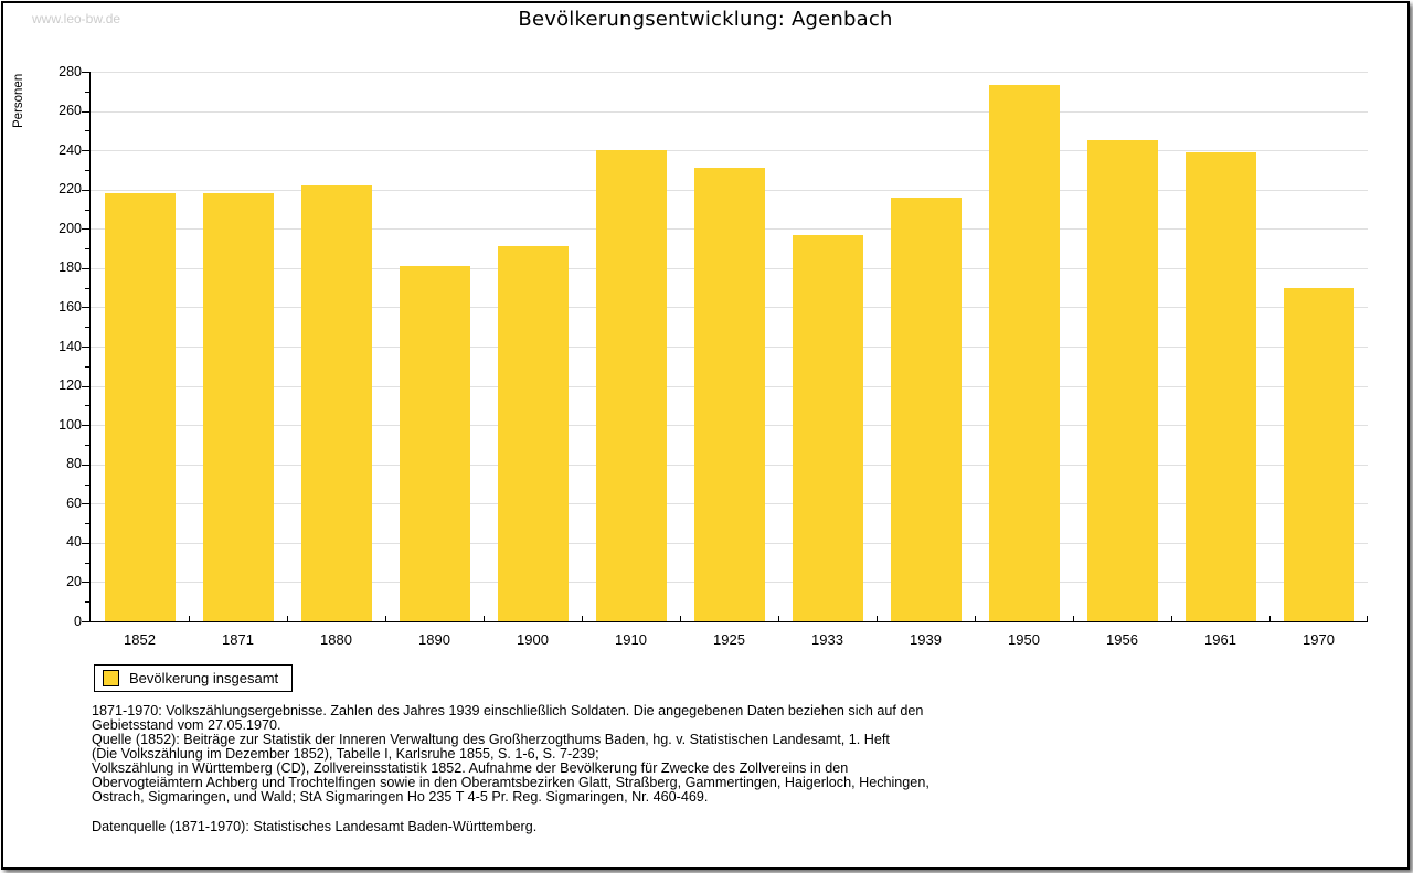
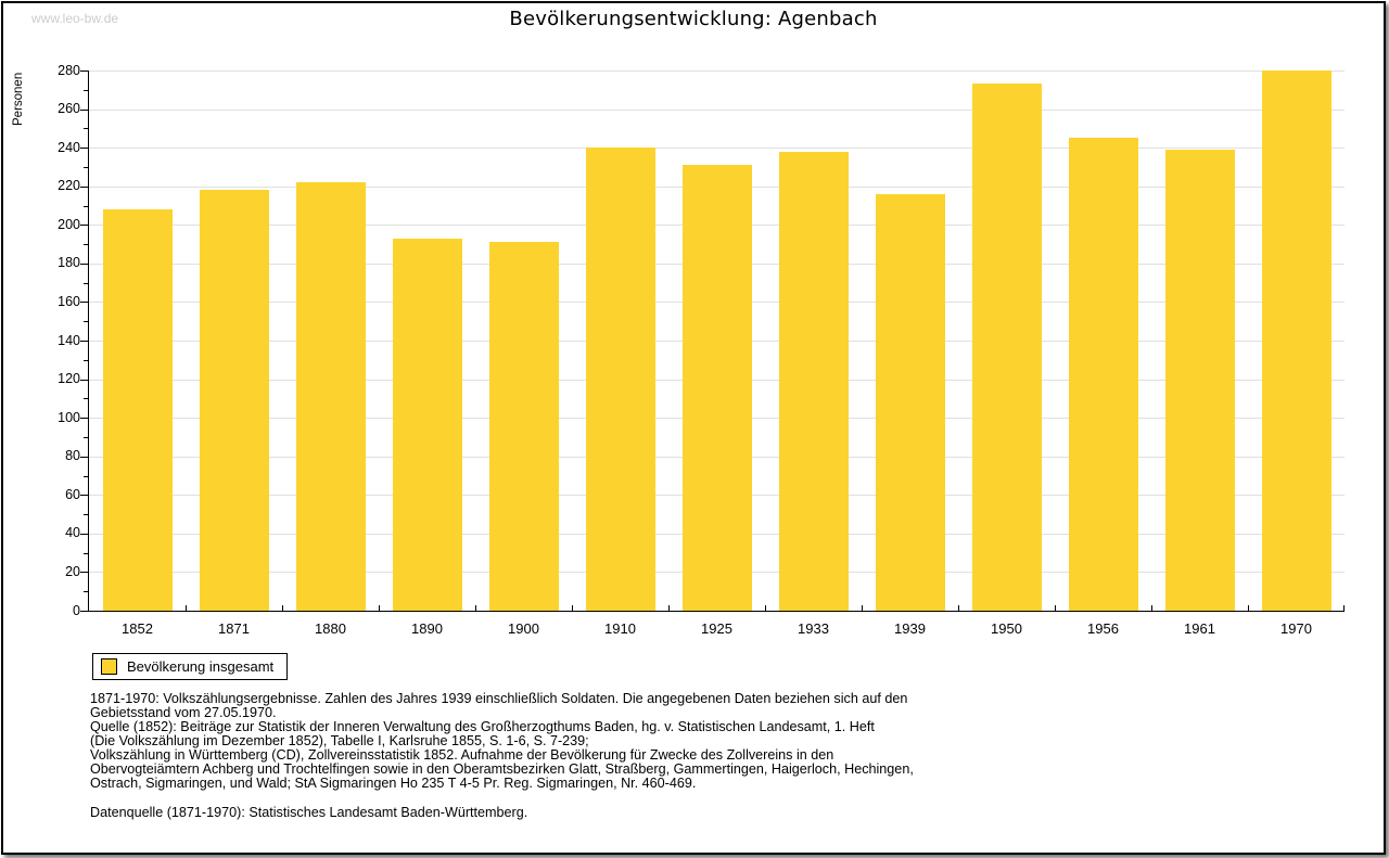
1852: 218 -> 208
1890: 181 -> 193
1933: 197 -> 238
1970: 170 -> 280
